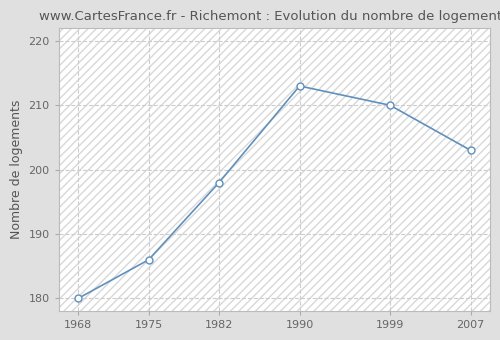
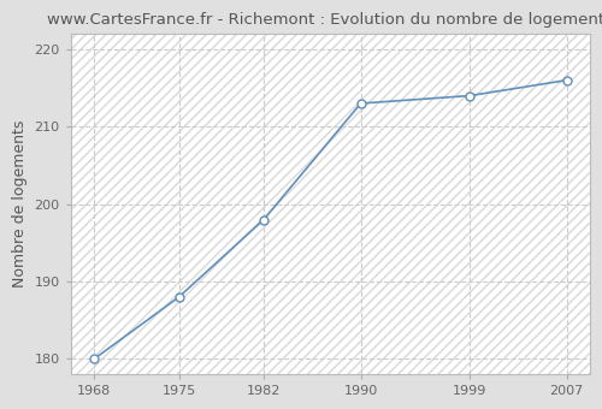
1975: 186 -> 188
1999: 210 -> 214
2007: 203 -> 216
